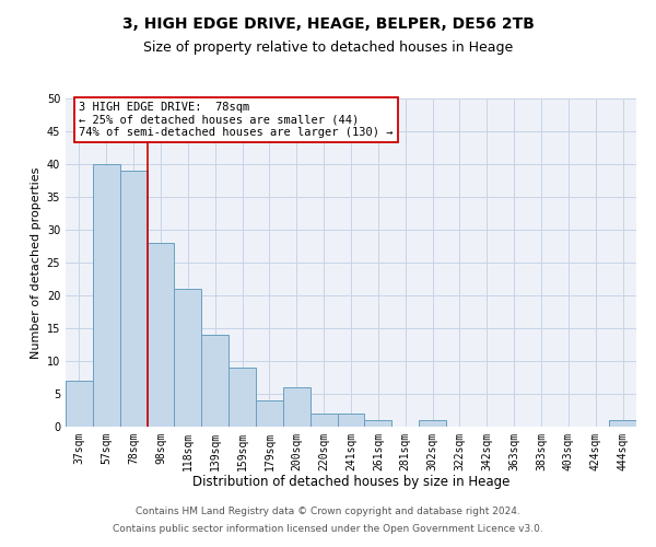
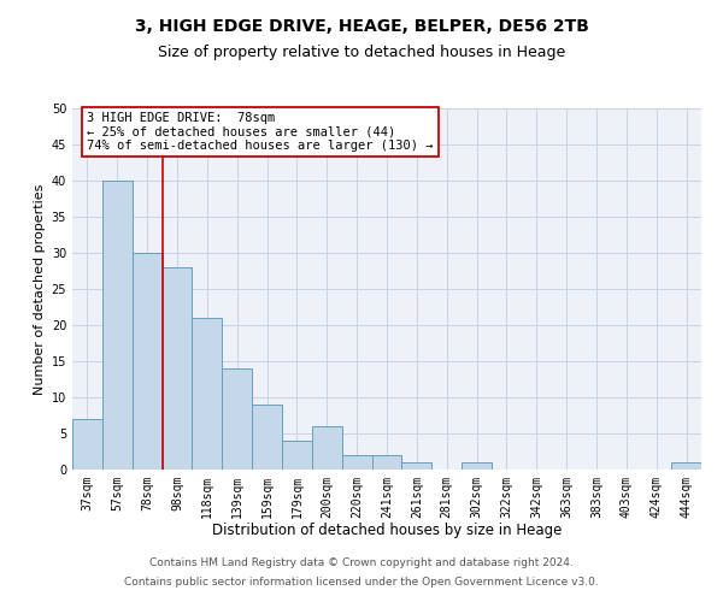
78sqm: 39 -> 30
